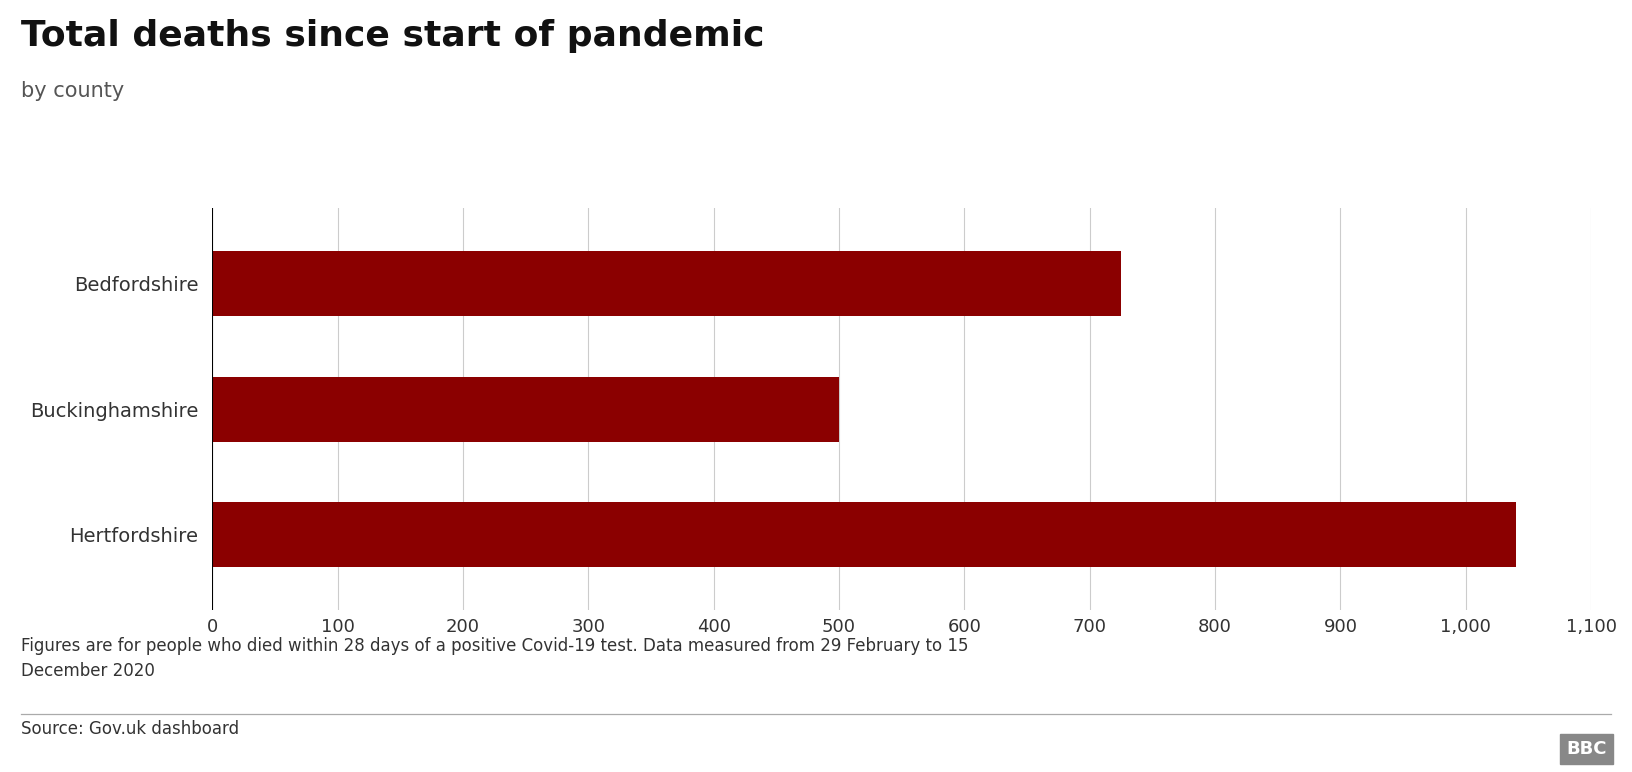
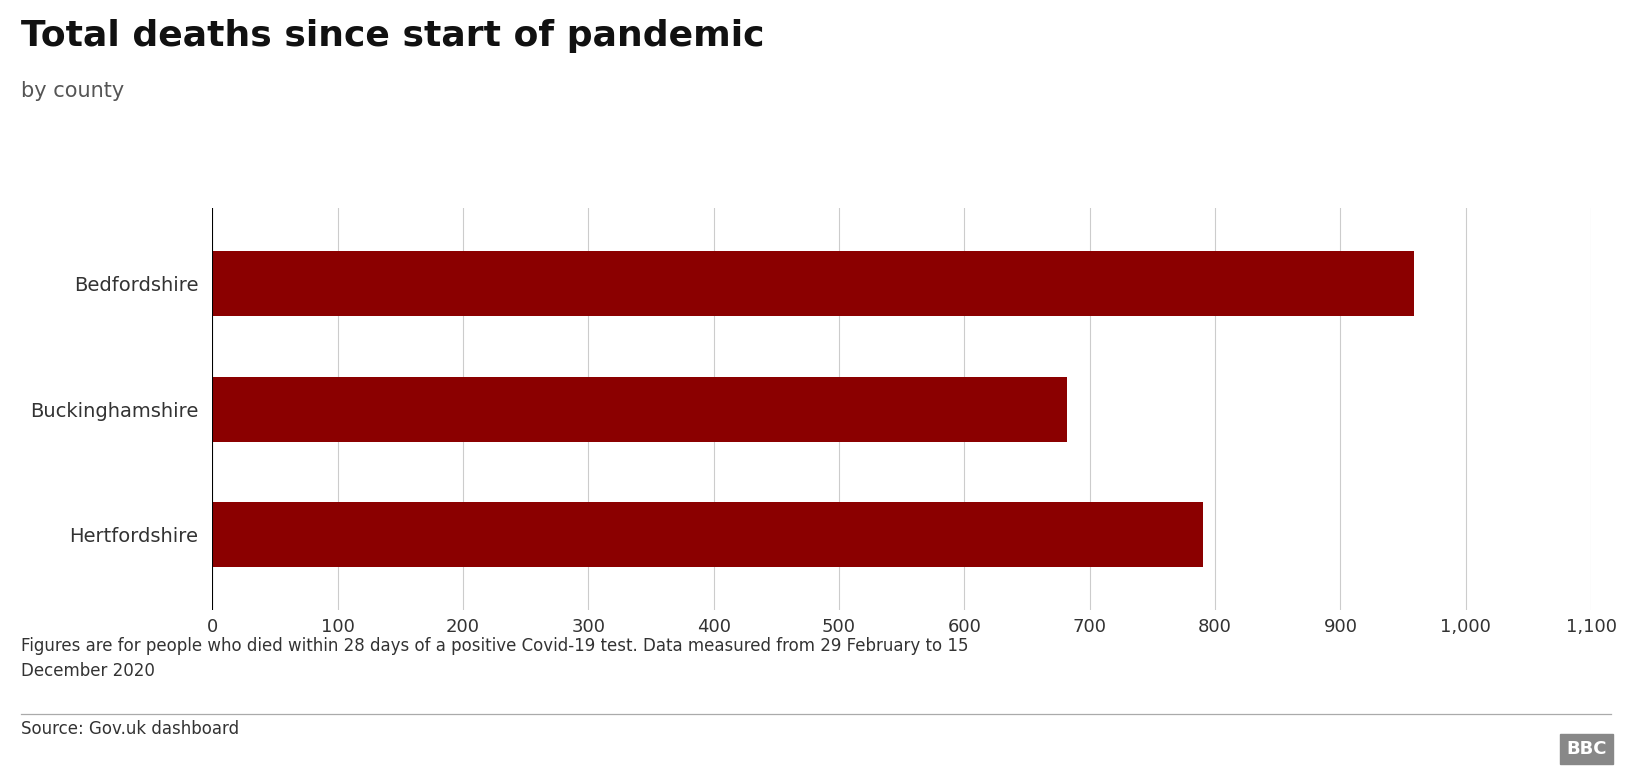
Bedfordshire: 725 -> 959
Buckinghamshire: 500 -> 682
Hertfordshire: 1,040 -> 790
